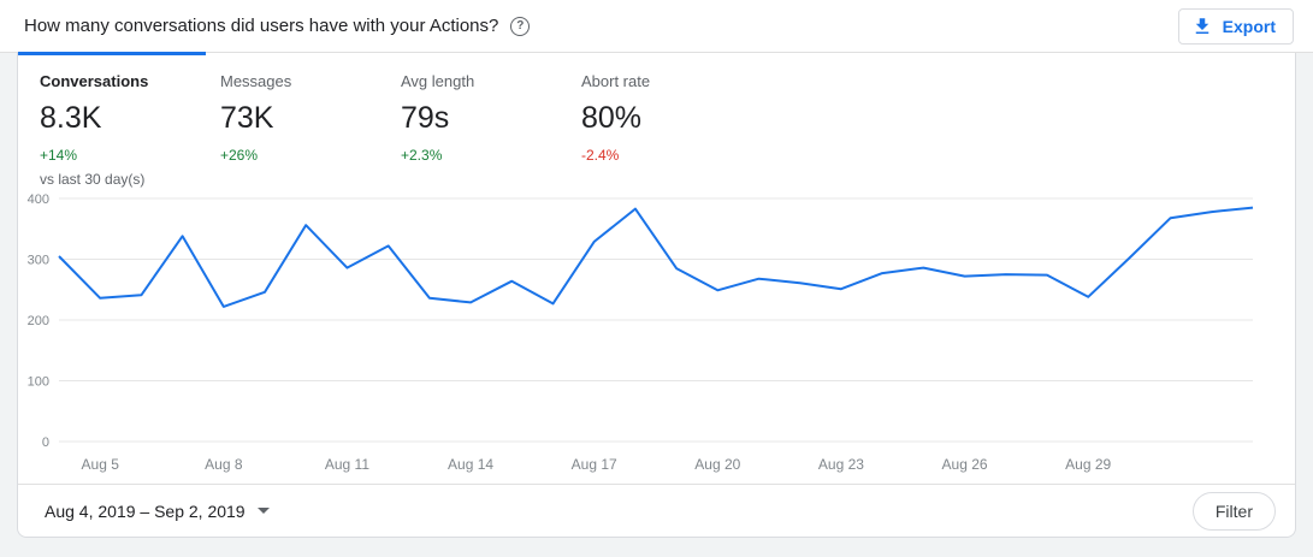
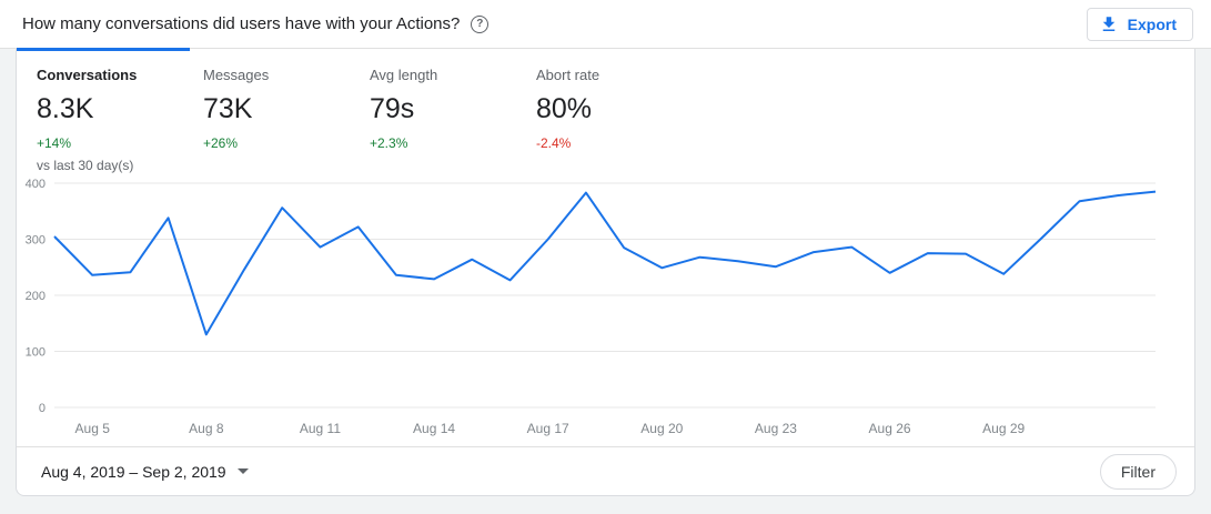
Aug 8: 220 -> 130
Aug 17: 330 -> 300
Aug 26: 270 -> 240
